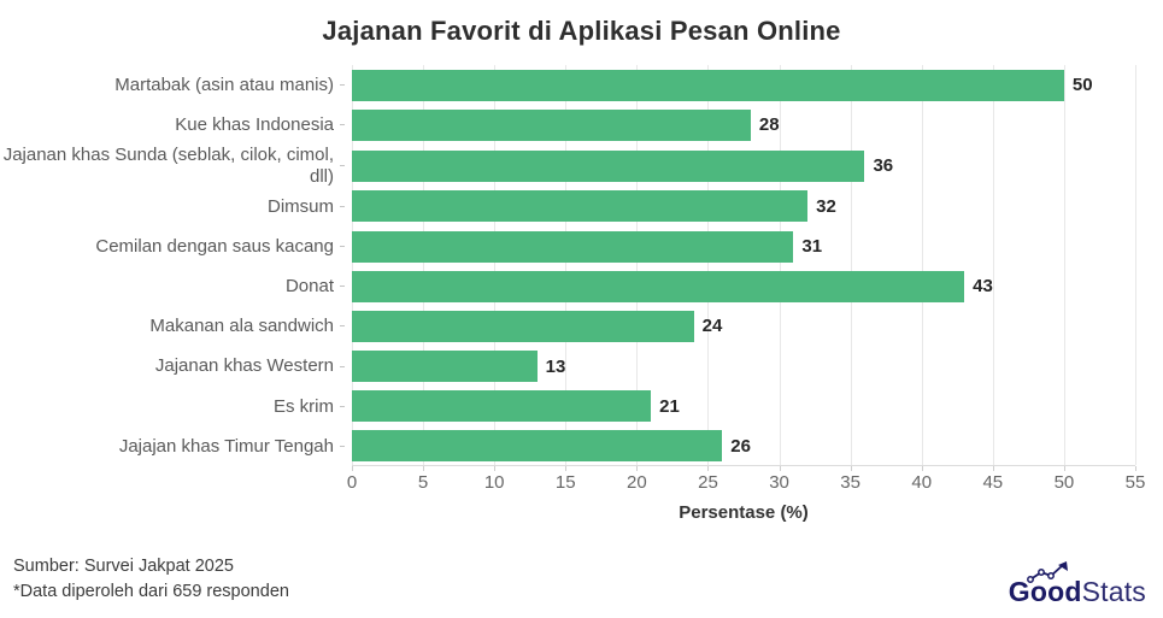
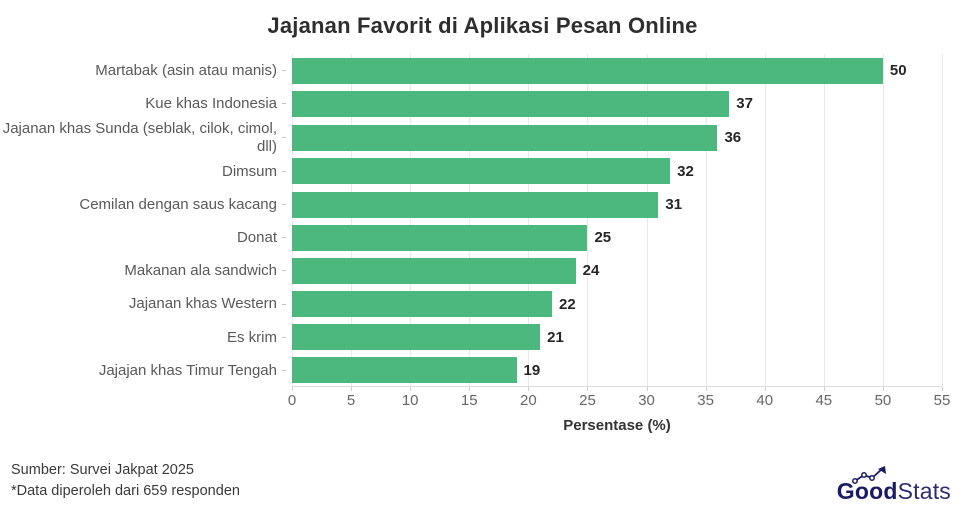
Kue khas Indonesia: 28 -> 37
Donat: 43 -> 25
Jajanan khas Western: 13 -> 22
Jajajan khas Timur Tengah: 26 -> 19
